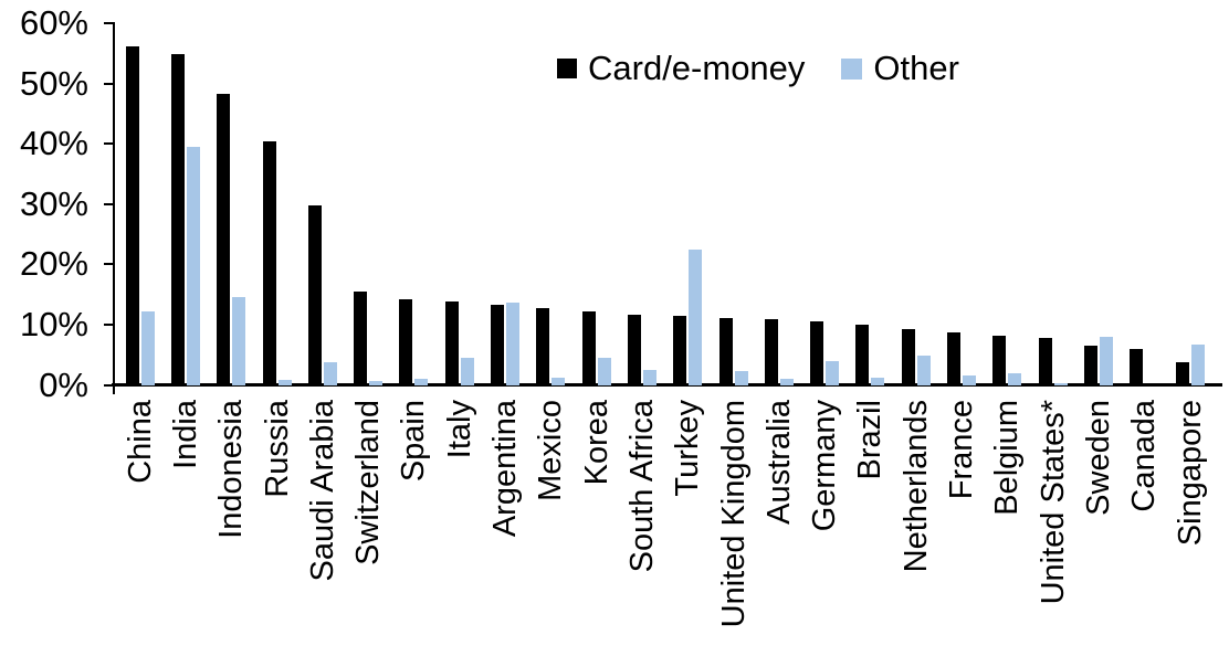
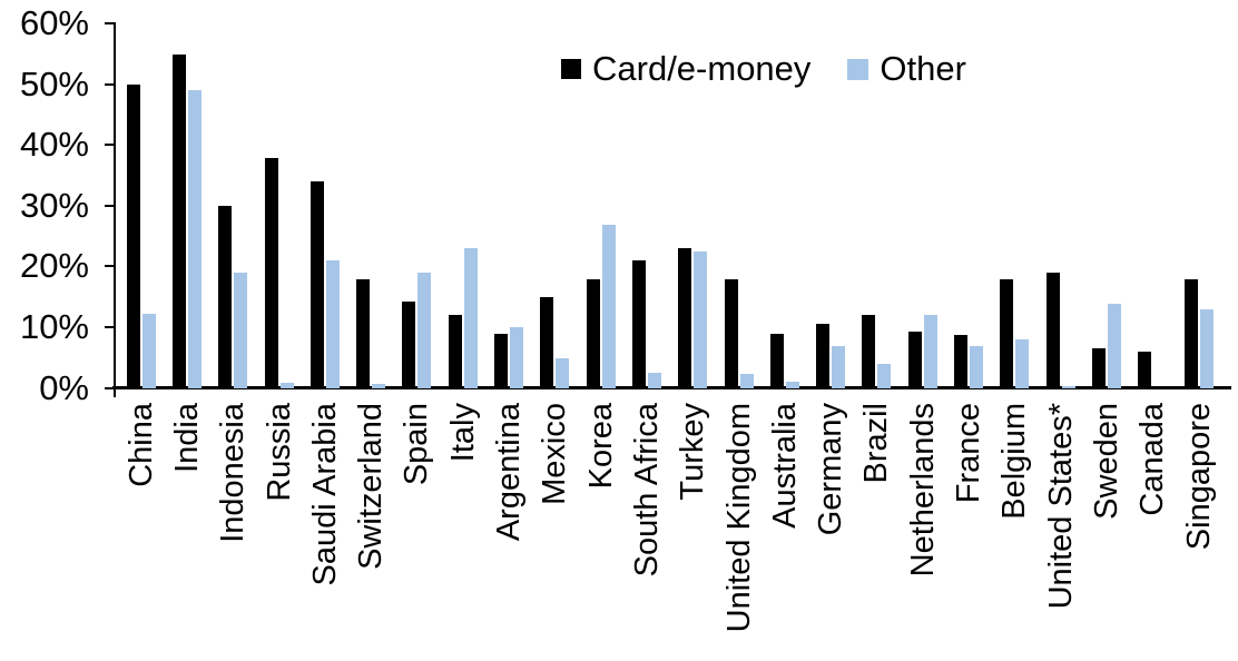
Card/e-money/China: 56% -> 50%
Other/India: 40% -> 49%
Card/e-money/Indonesia: 48% -> 30%
Other/Indonesia: 15% -> 19%
Card/e-money/Russia: 40% -> 38%
Card/e-money/Saudi Arabia: 30% -> 34%
Other/Saudi Arabia: 4% -> 21%
Card/e-money/Switzerland: 16% -> 18%
Other/Spain: 1% -> 19%
Card/e-money/Italy: 14% -> 12%
Other/Italy: 5% -> 23%
Card/e-money/Argentina: 13% -> 9%
Other/Argentina: 14% -> 10%
Card/e-money/Mexico: 13% -> 15%
Other/Mexico: 1% -> 5%
Card/e-money/Korea: 12% -> 18%
Other/Korea: 5% -> 27%
Card/e-money/South Africa: 12% -> 21%
Card/e-money/Turkey: 12% -> 23%
Card/e-money/United Kingdom: 11% -> 18%
Card/e-money/Australia: 11% -> 9%
Other/Germany: 4% -> 7%
Card/e-money/Brazil: 10% -> 12%
Other/Brazil: 1% -> 4%
Other/Netherlands: 5% -> 12%
Other/France: 2% -> 7%
Card/e-money/Belgium: 8% -> 18%
Other/Belgium: 2% -> 8%
Card/e-money/United States*: 8% -> 19%
Other/Sweden: 8% -> 14%
Card/e-money/Singapore: 4% -> 18%
Other/Singapore: 7% -> 13%
